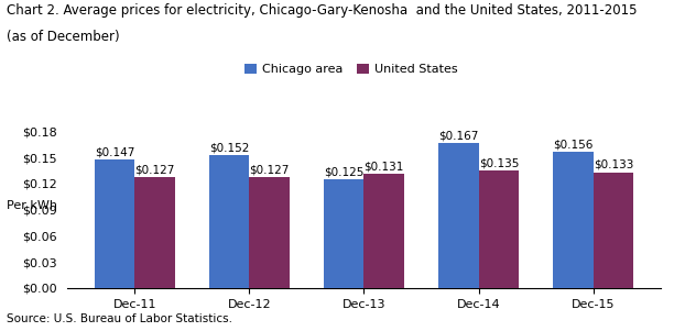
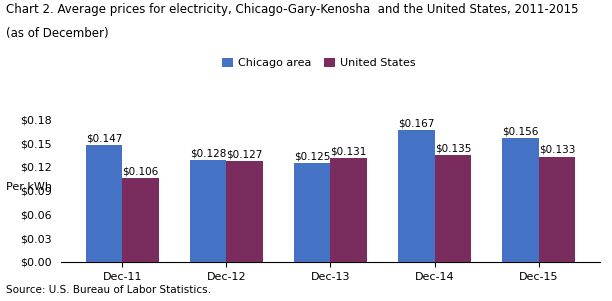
United States/Dec-11: $0.127 -> $0.106
Chicago area/Dec-12: $0.152 -> $0.128
